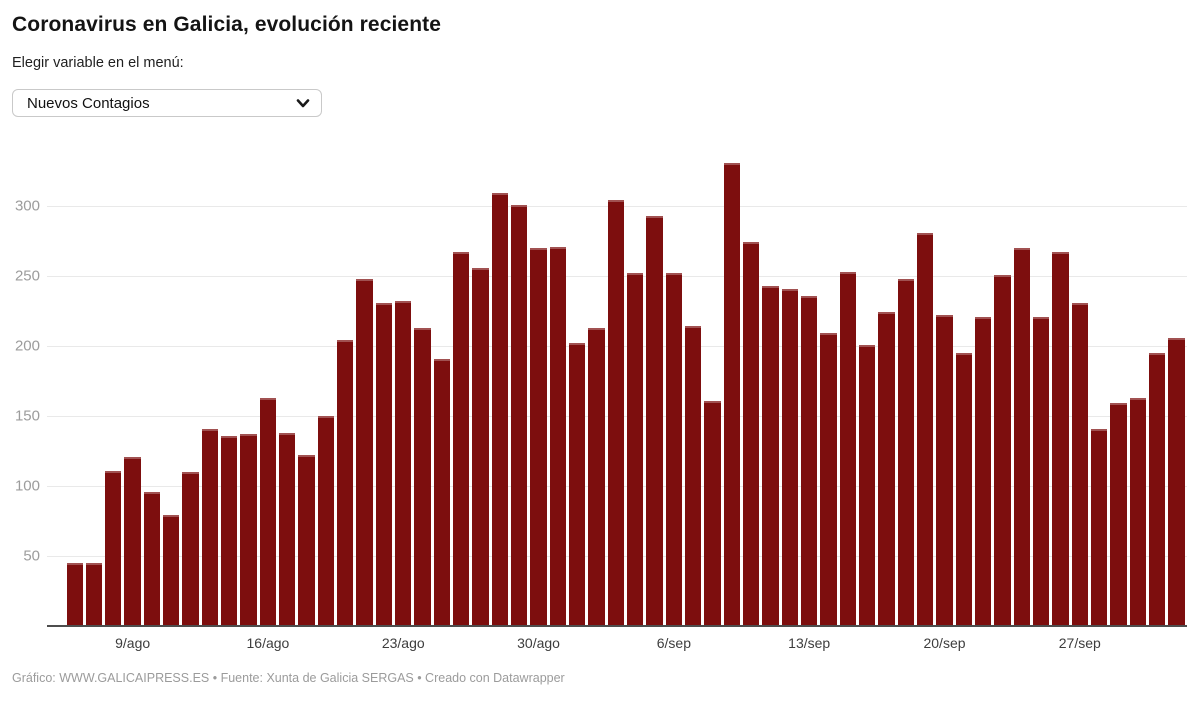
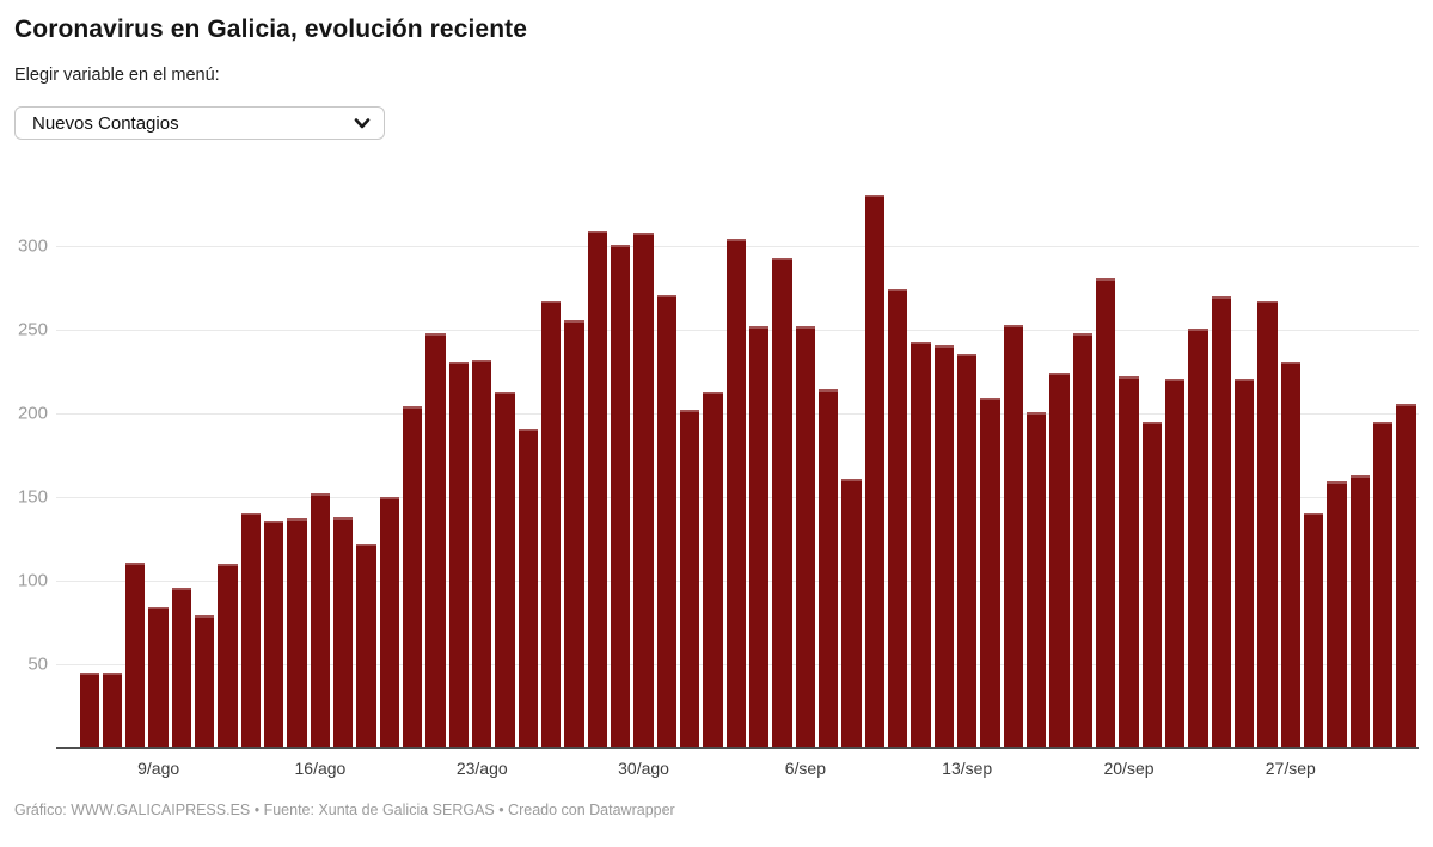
9/ago: 121 -> 84
16/ago: 163 -> 152
30/ago: 270 -> 308
